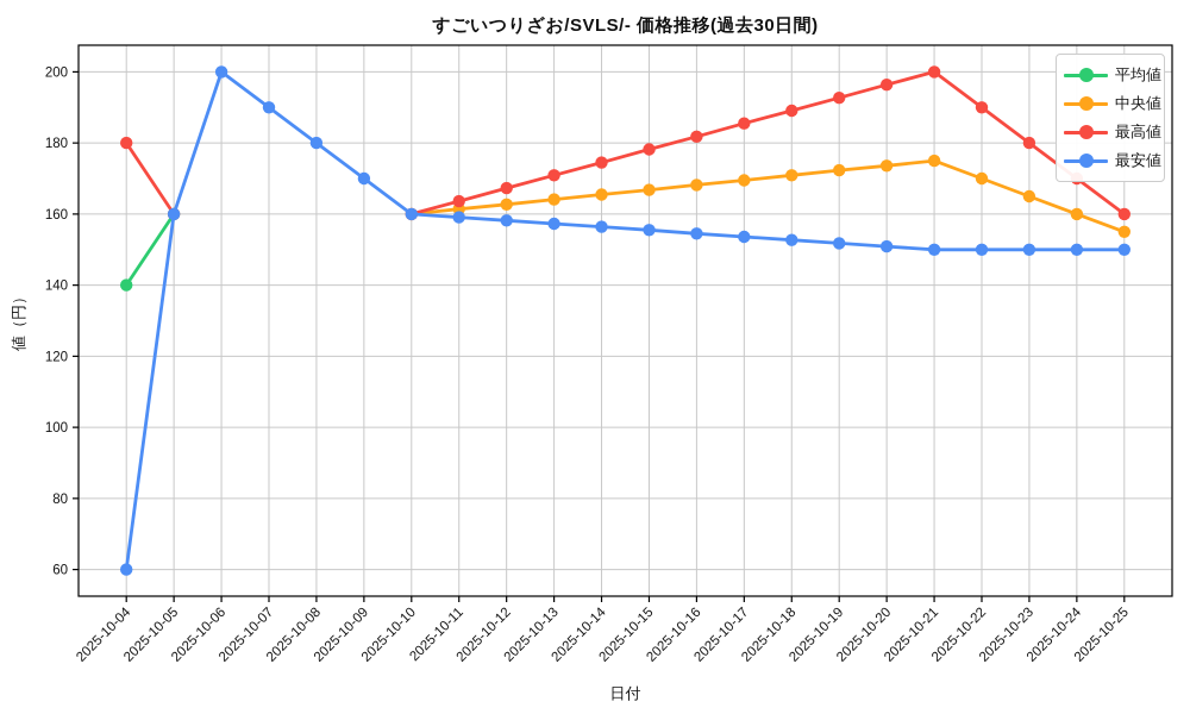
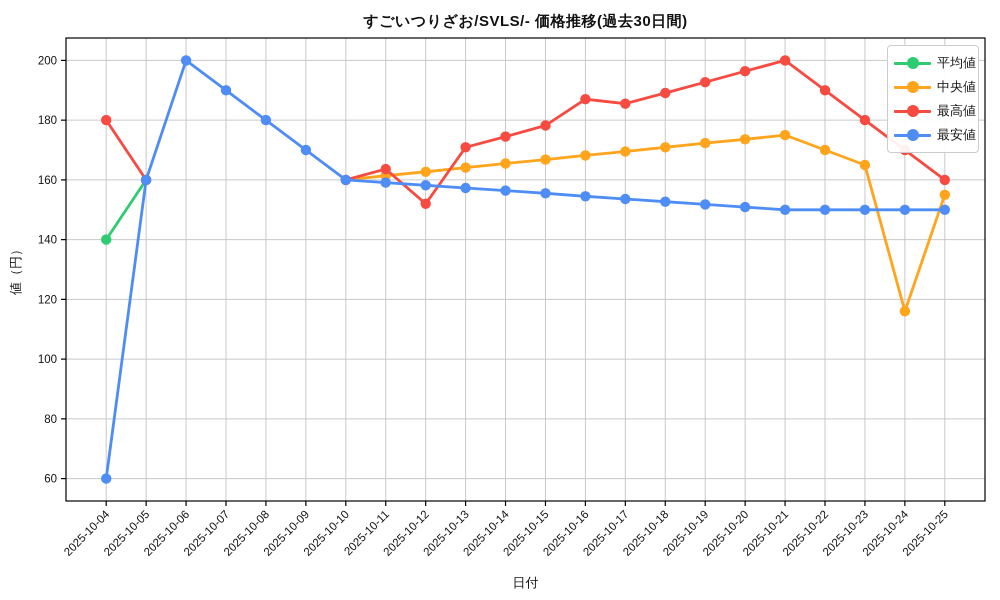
最高値/2025-10-12: 167 -> 152
最高値/2025-10-16: 182 -> 187
中央値/2025-10-24: 160 -> 116
